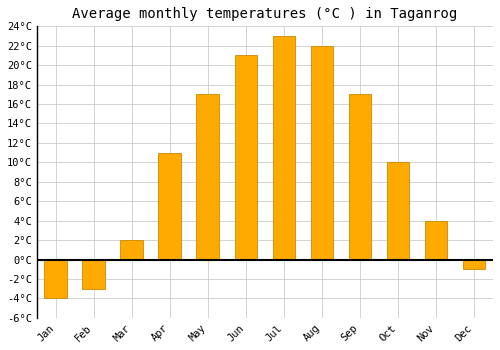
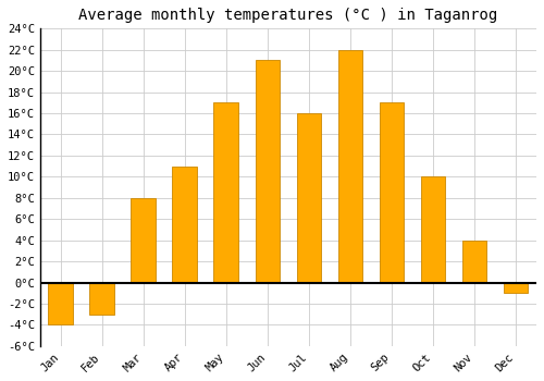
Mar: 2°C -> 8°C
Jul: 23°C -> 16°C
